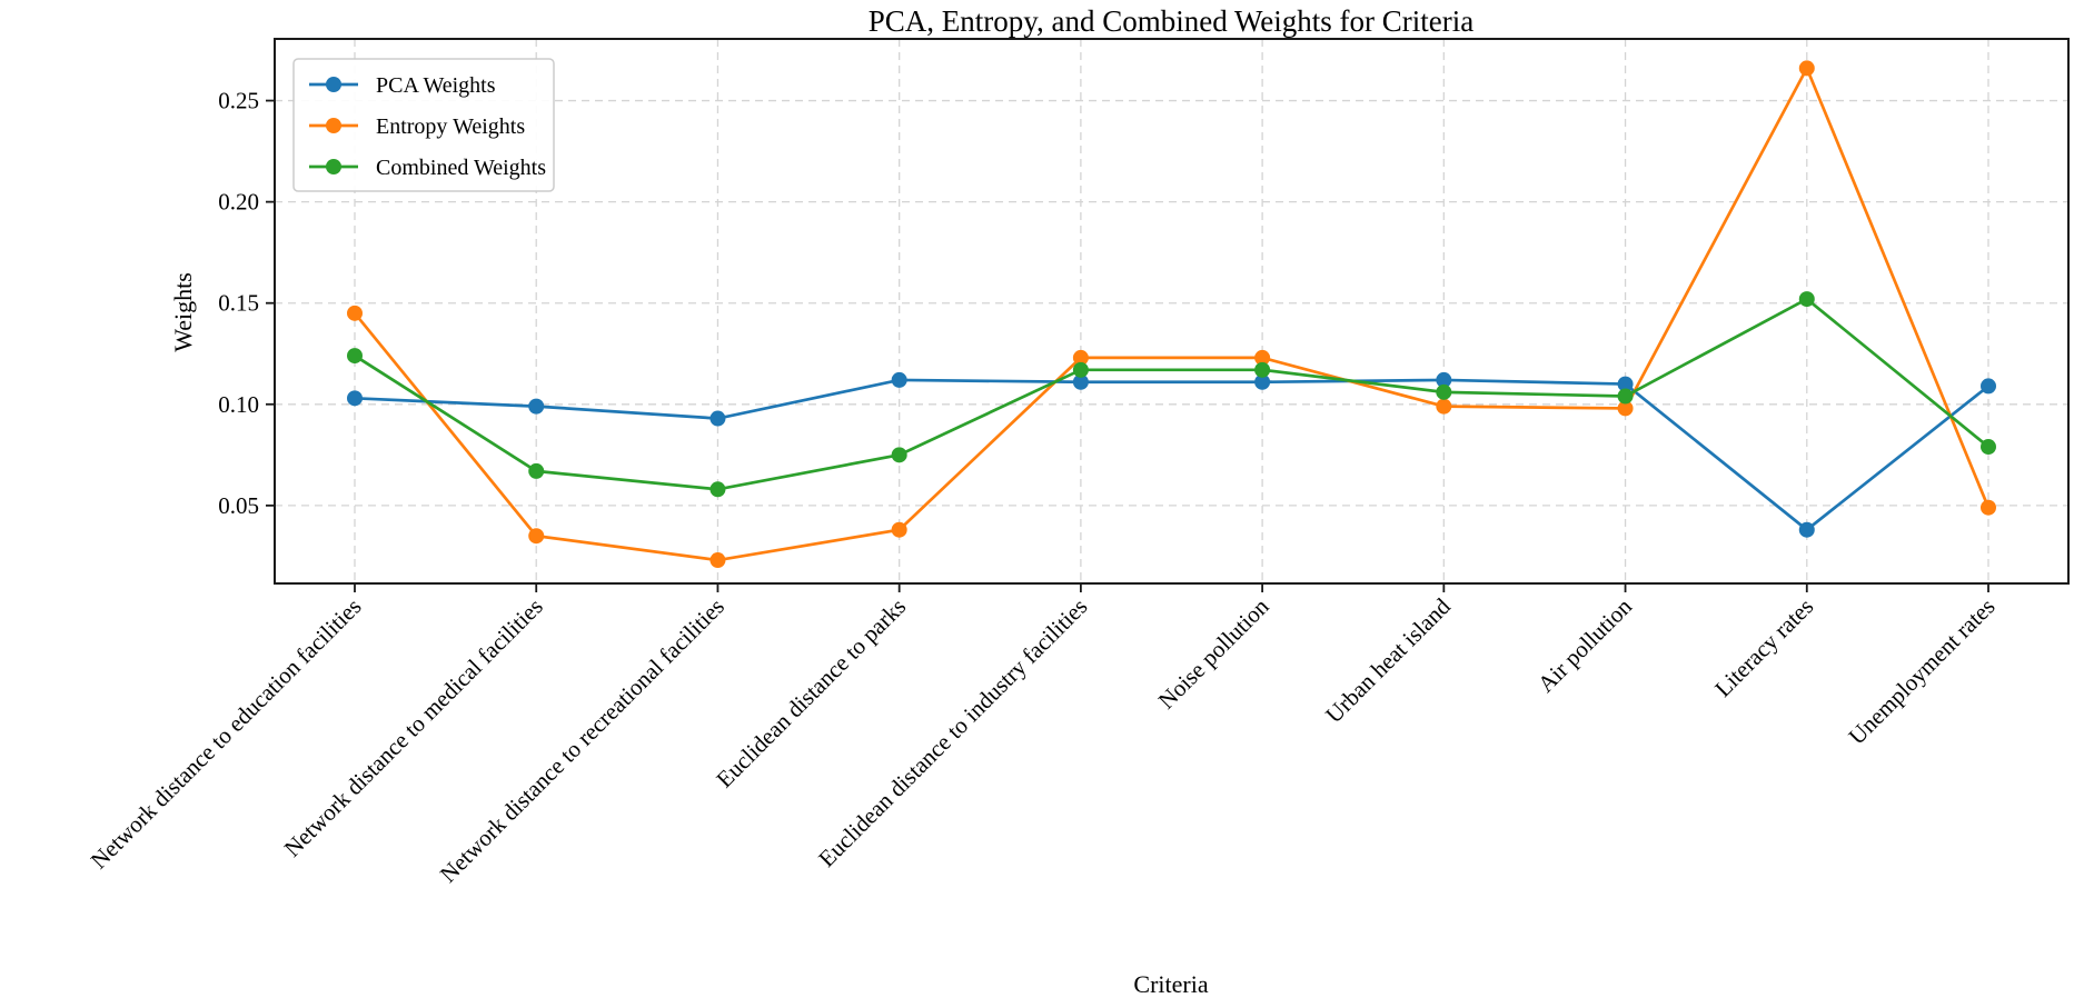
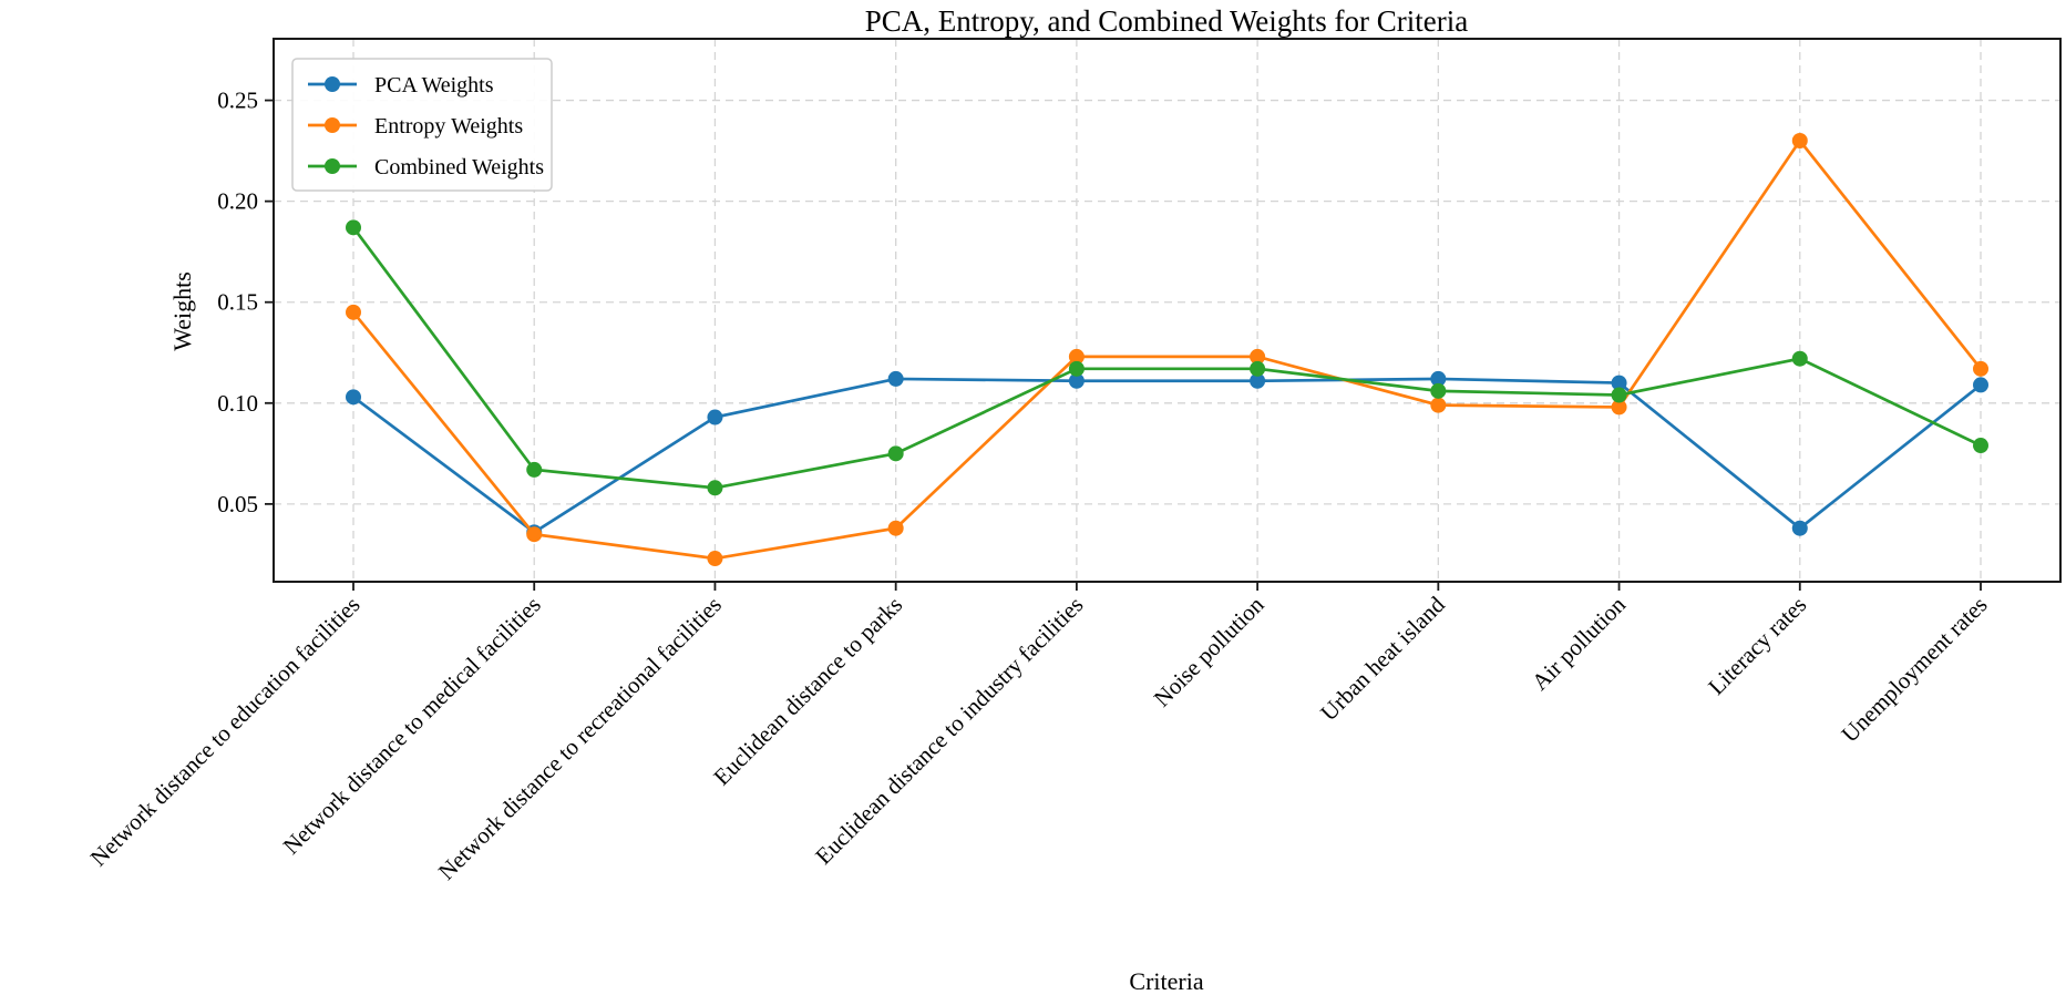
Combined Weights/Network distance to education facilities: 0.124 -> 0.187
PCA Weights/Network distance to medical facilities: 0.099 -> 0.036
Entropy Weights/Literacy rates: 0.266 -> 0.230
Combined Weights/Literacy rates: 0.152 -> 0.122
Entropy Weights/Unemployment rates: 0.049 -> 0.117
